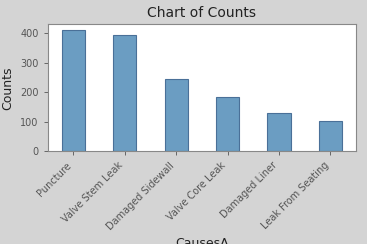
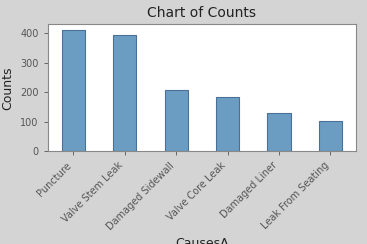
Damaged Sidewall: 245 -> 207
